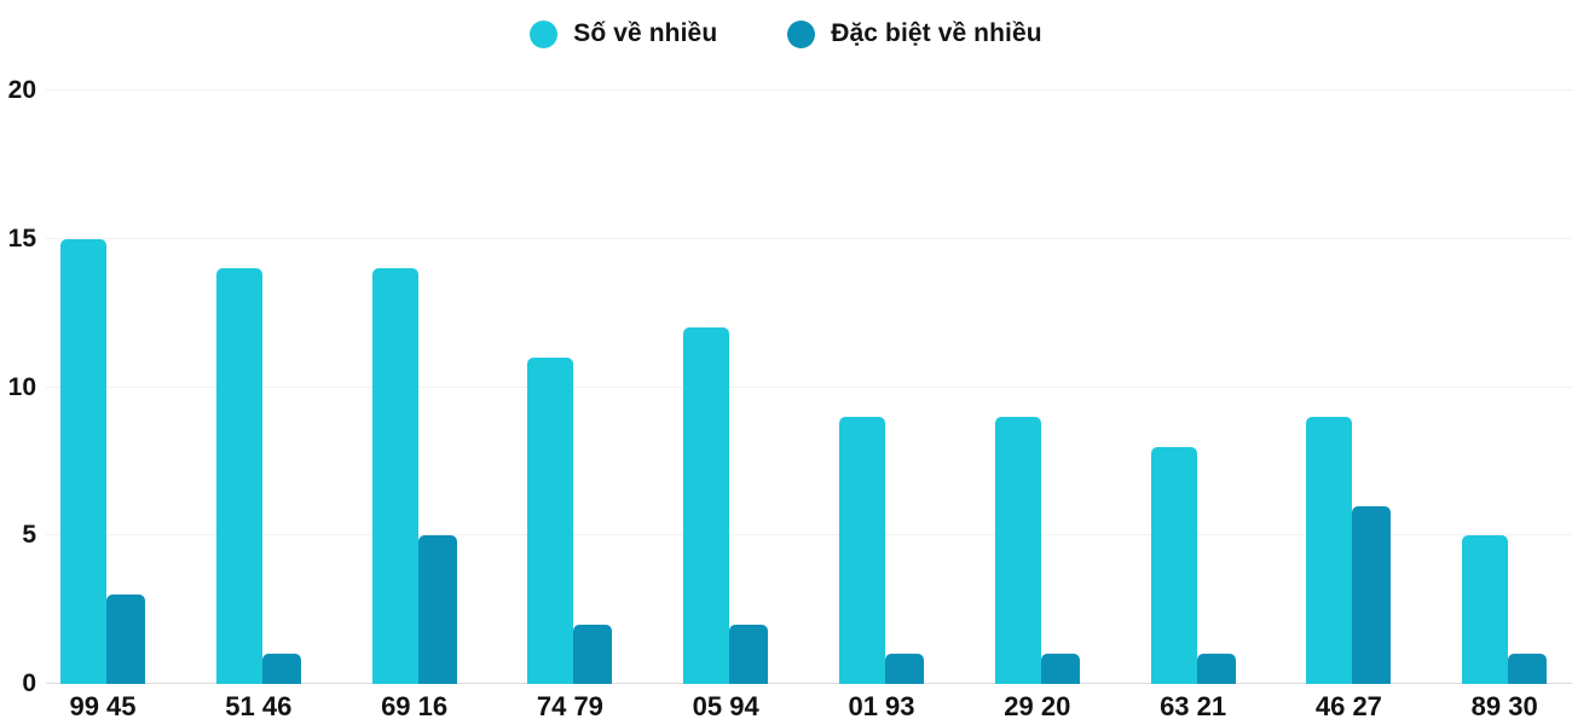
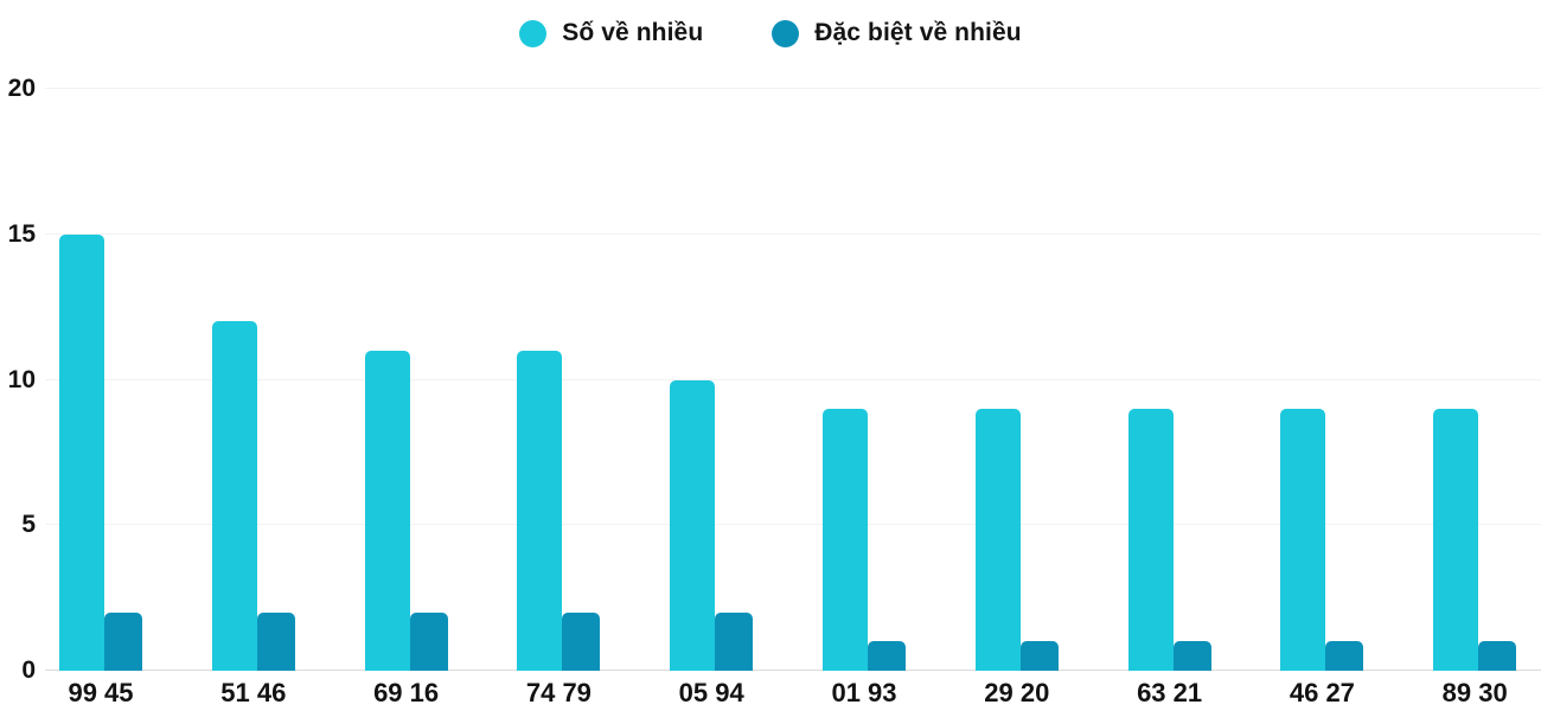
Đặc biệt về nhiều/99 45: 3 -> 2
Số về nhiều/51 46: 14 -> 12
Đặc biệt về nhiều/51 46: 1 -> 2
Số về nhiều/69 16: 14 -> 11
Đặc biệt về nhiều/69 16: 5 -> 2
Số về nhiều/05 94: 12 -> 10
Số về nhiều/63 21: 8 -> 9
Đặc biệt về nhiều/46 27: 6 -> 1
Số về nhiều/89 30: 5 -> 9
